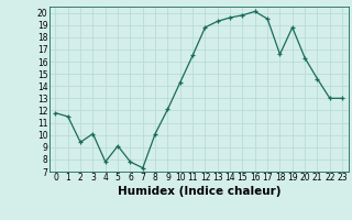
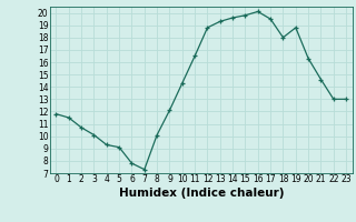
2: 9.4 -> 10.7
4: 7.8 -> 9.3
18: 16.6 -> 18.0
